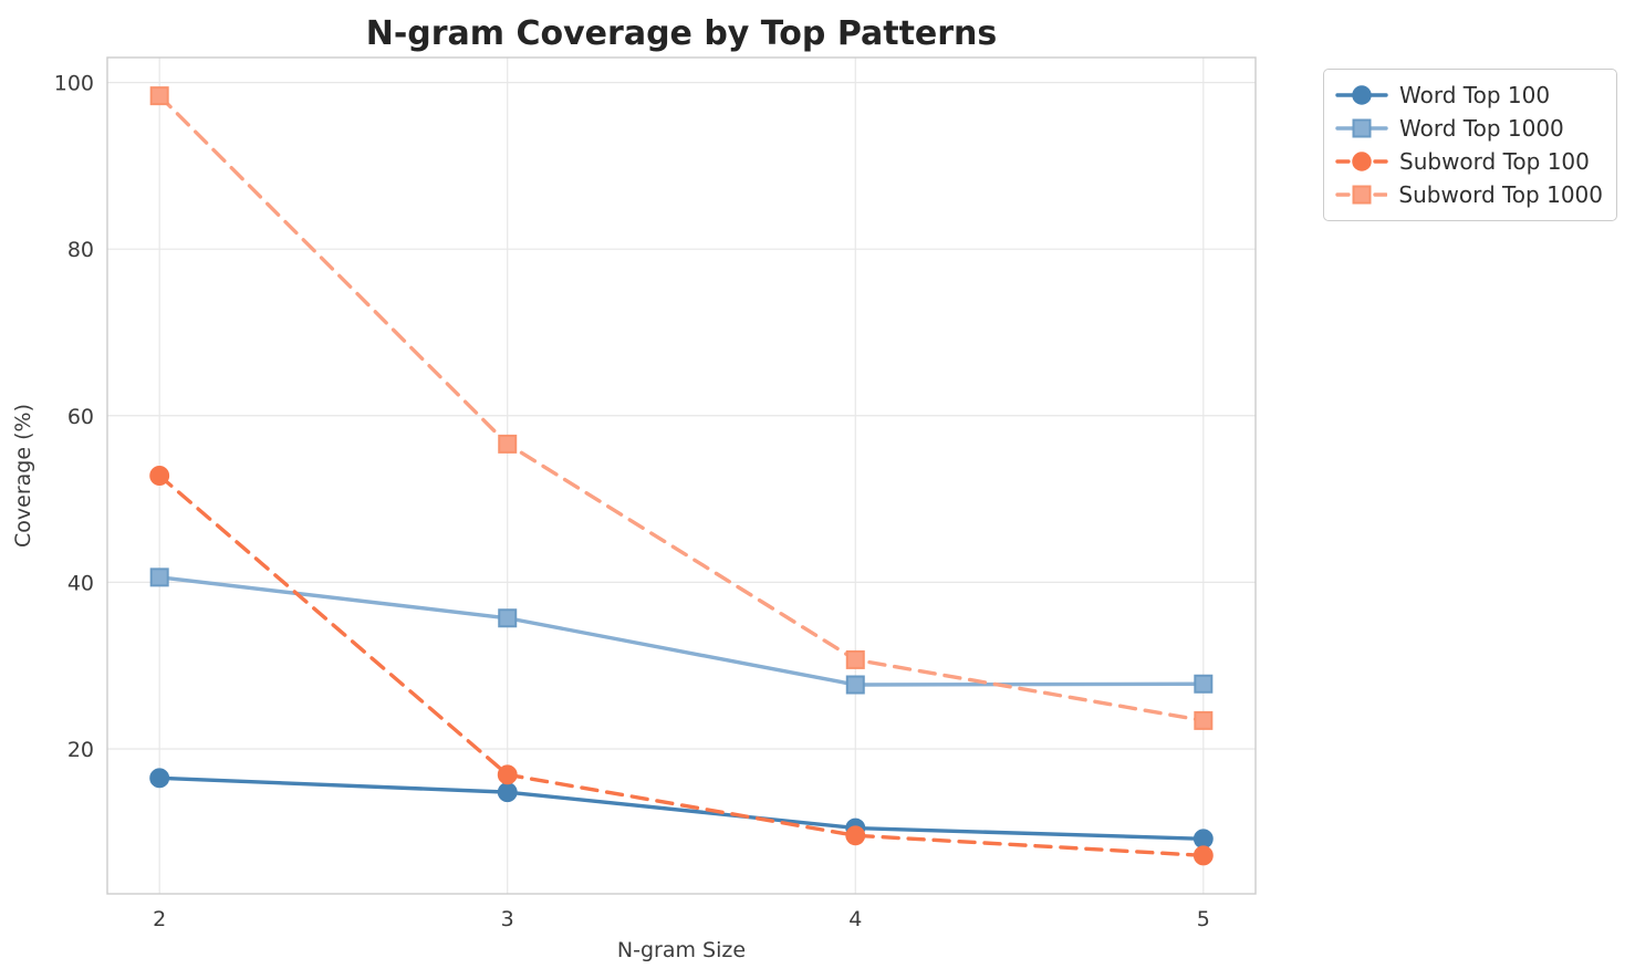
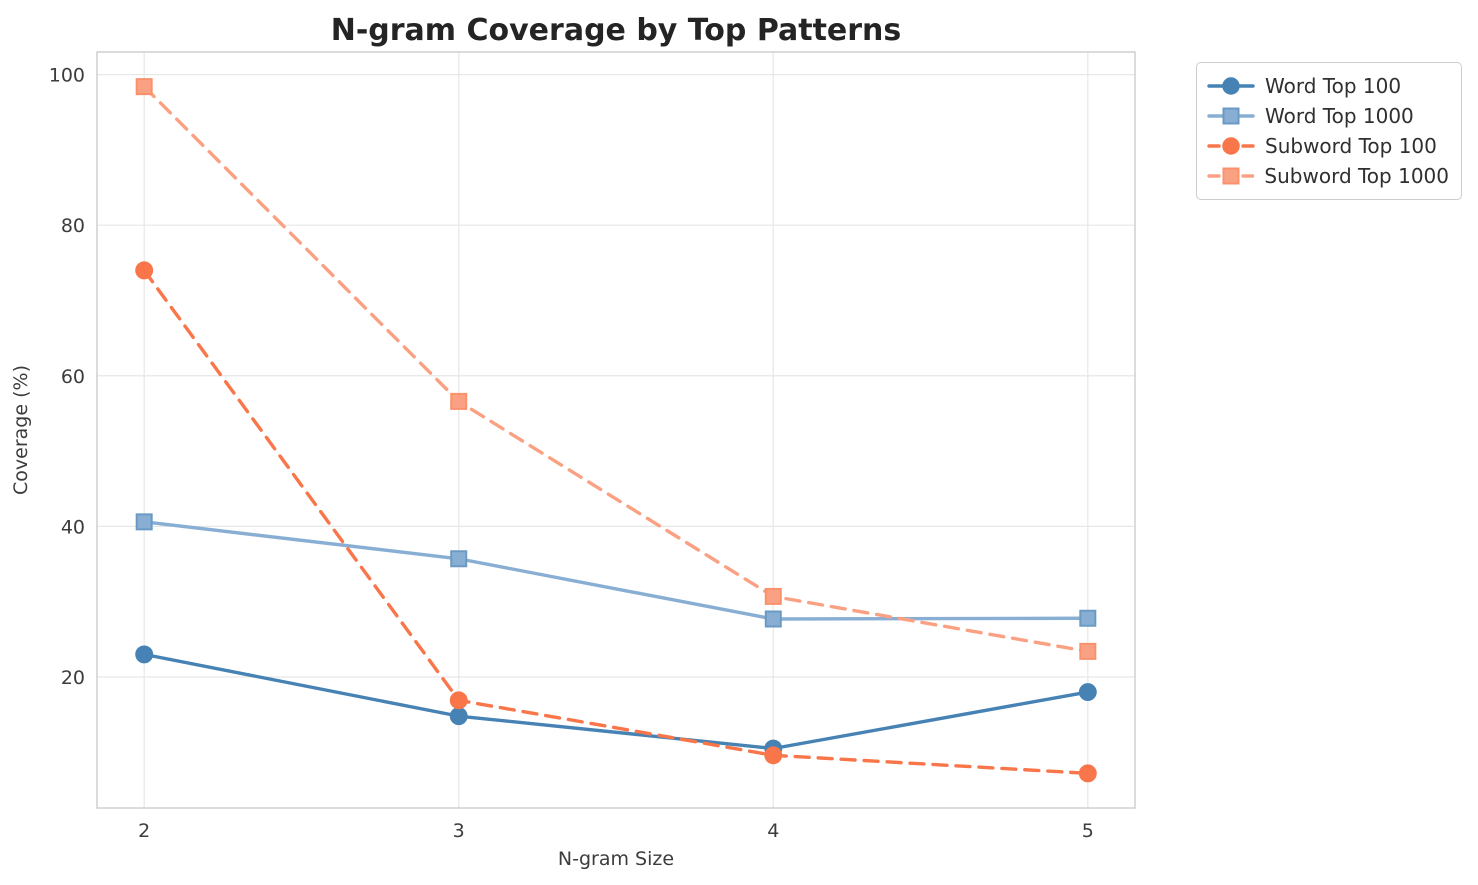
Word Top 100/2: 16 -> 23
Subword Top 100/2: 53 -> 74
Word Top 100/5: 9 -> 18
